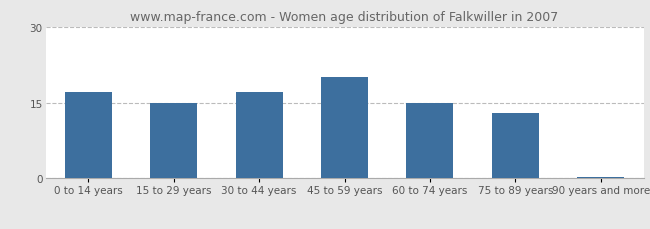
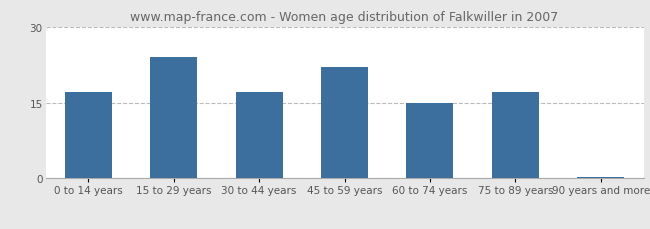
15 to 29 years: 15.0 -> 24.0
45 to 59 years: 20.0 -> 22.0
75 to 89 years: 13.0 -> 17.0
